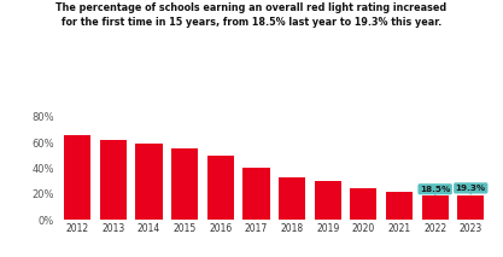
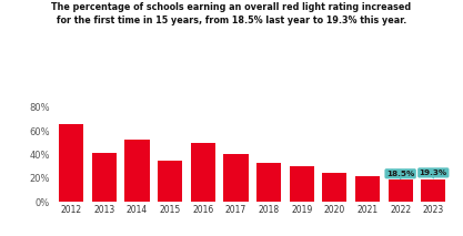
2013: 62% -> 41%
2014: 59% -> 53%
2015: 56% -> 35%
